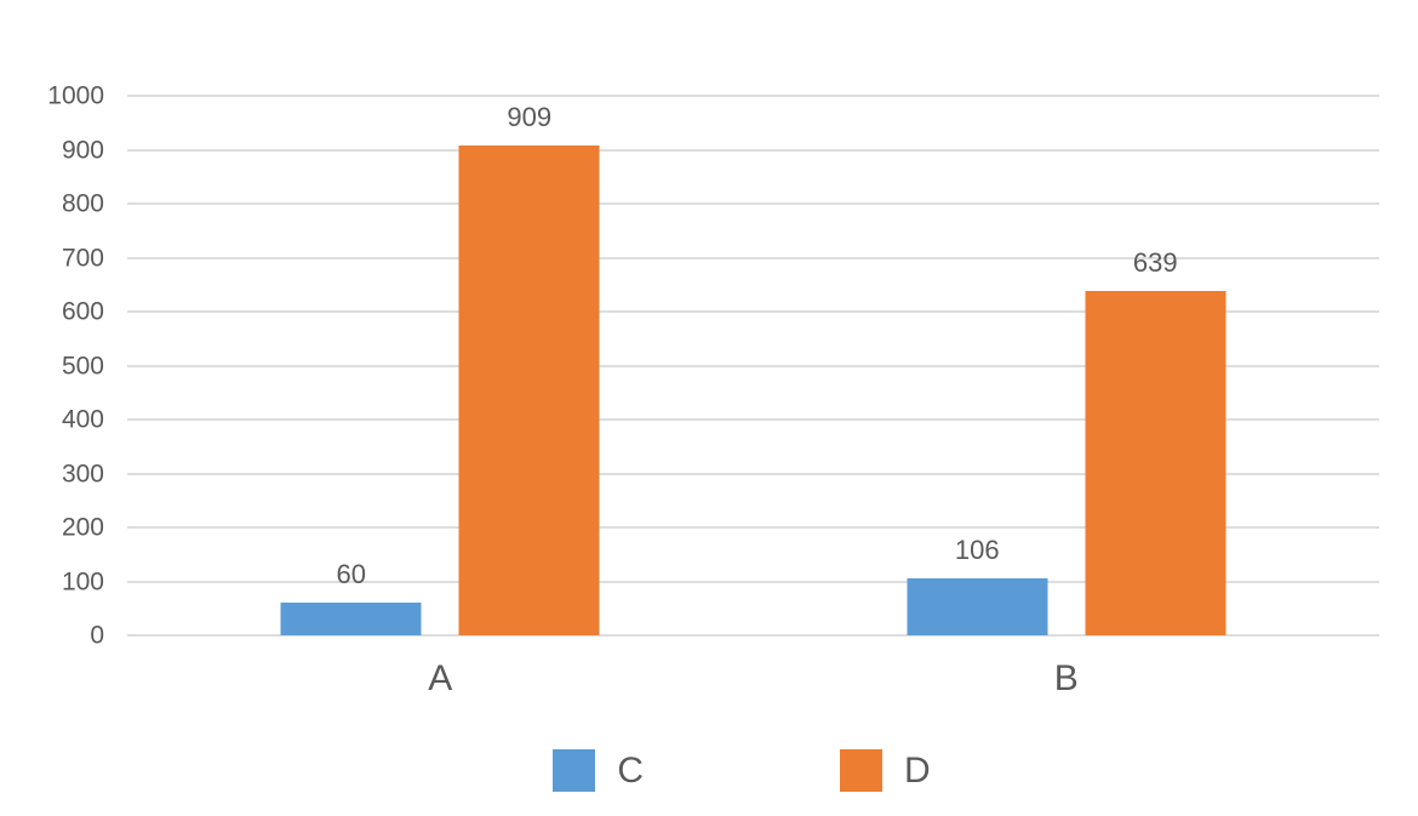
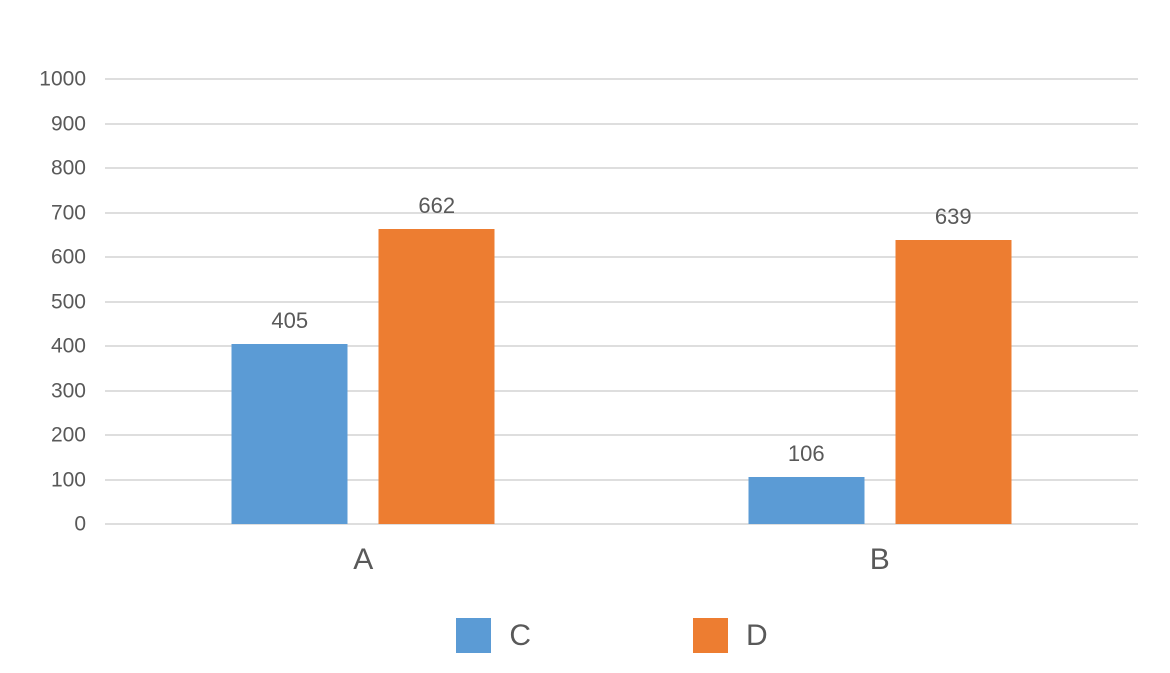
C/A: 60 -> 405
D/A: 909 -> 662
